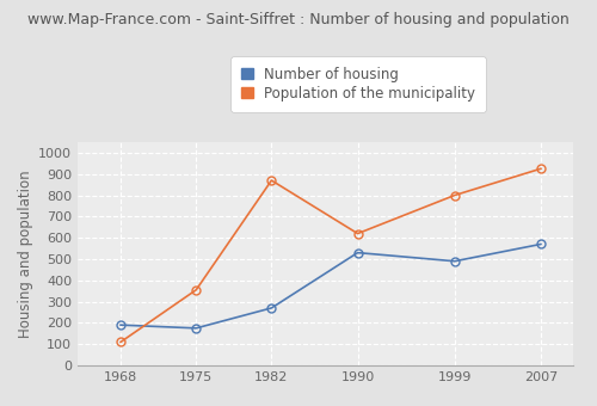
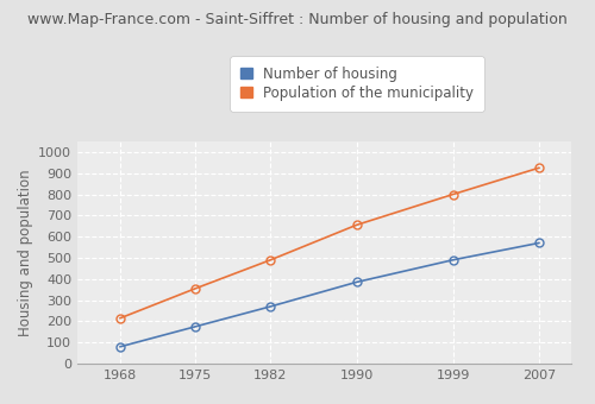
Number of housing/1968: 190 -> 80
Population of the municipality/1968: 110 -> 220
Population of the municipality/1982: 870 -> 490
Number of housing/1990: 530 -> 380
Population of the municipality/1990: 620 -> 660
